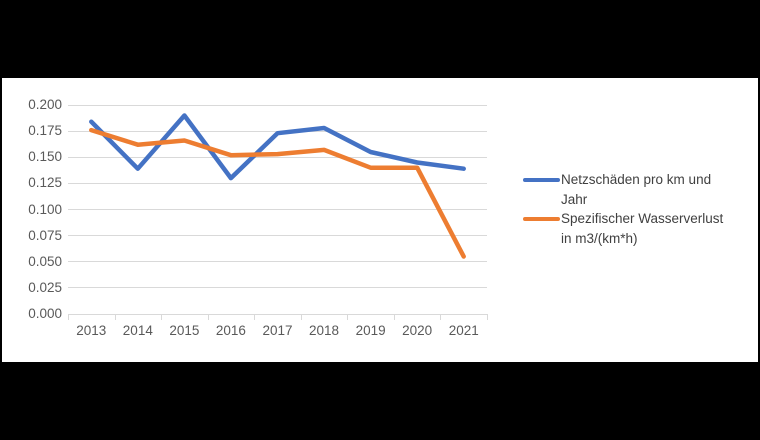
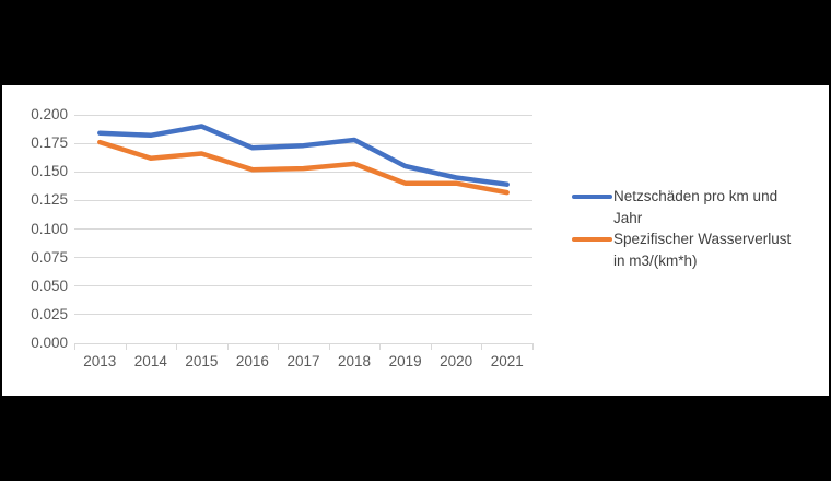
Netzschäden pro km und Jahr/2014: 0.139 -> 0.182
Netzschäden pro km und Jahr/2016: 0.130 -> 0.171
Spezifischer Wasserverlust in m3/(km*h)/2021: 0.055 -> 0.132
